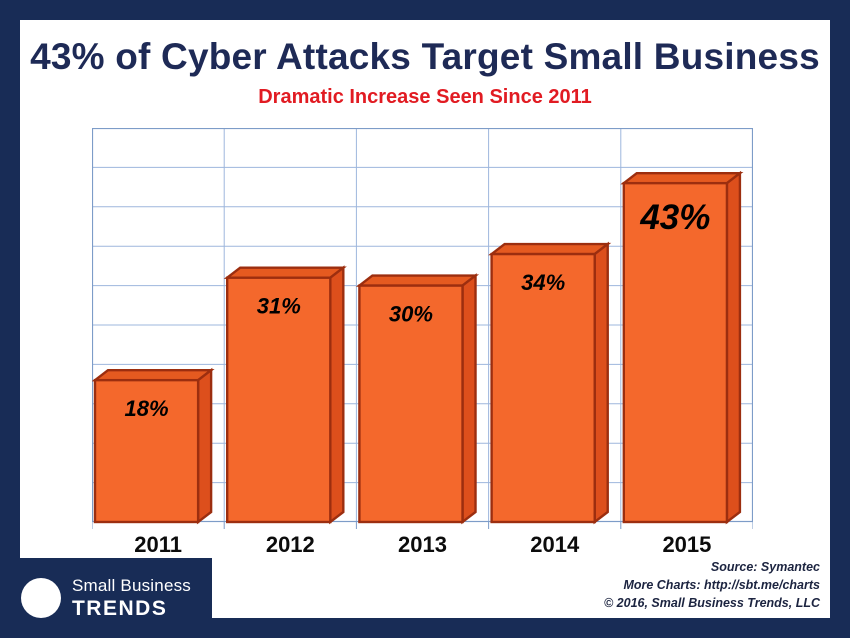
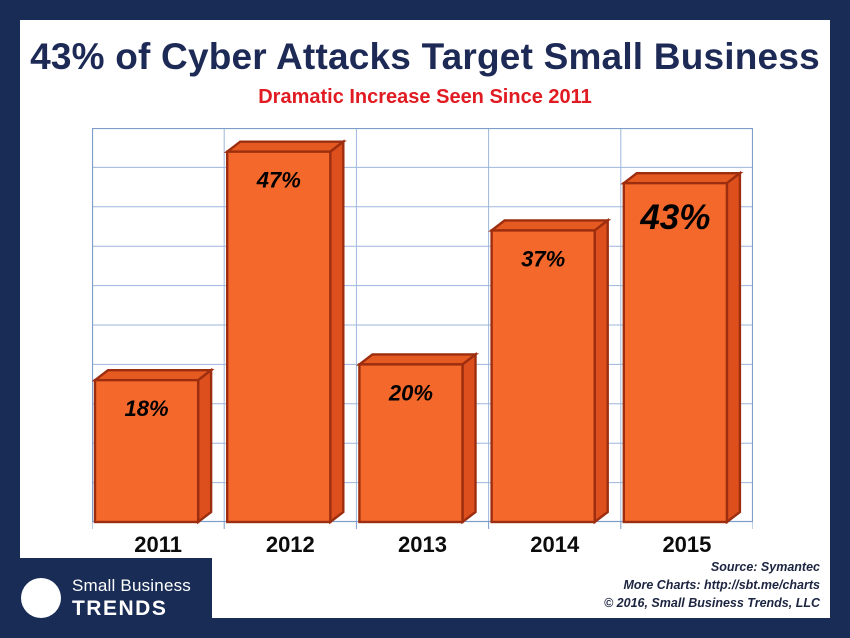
2012: 31% -> 47%
2013: 30% -> 20%
2014: 34% -> 37%
